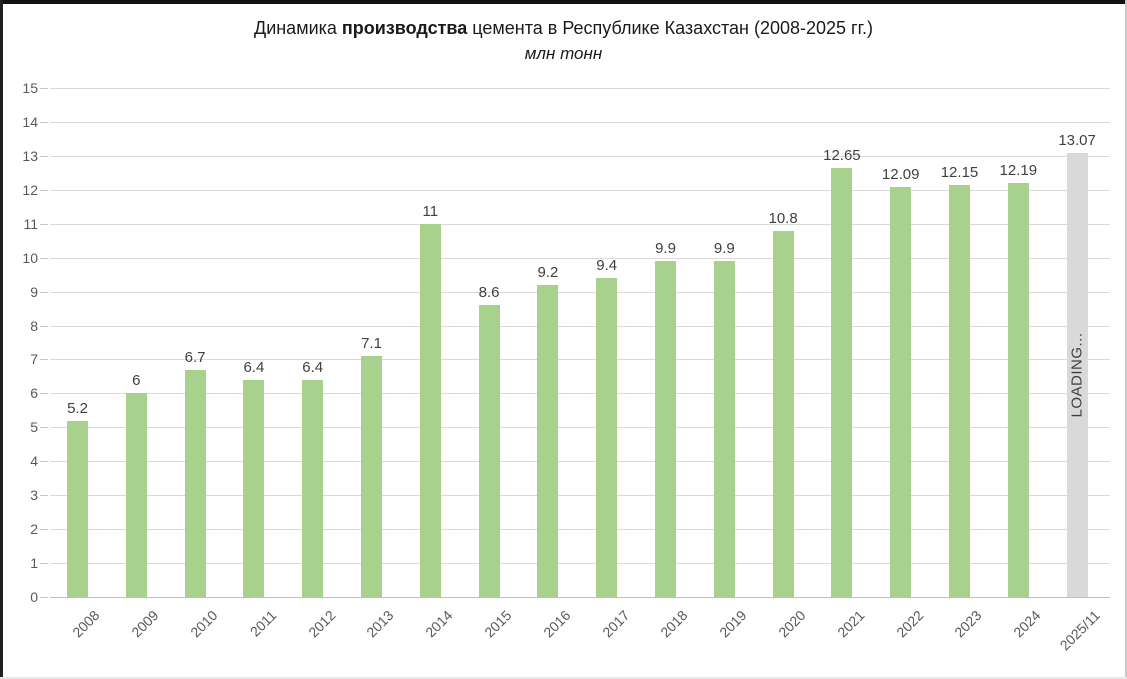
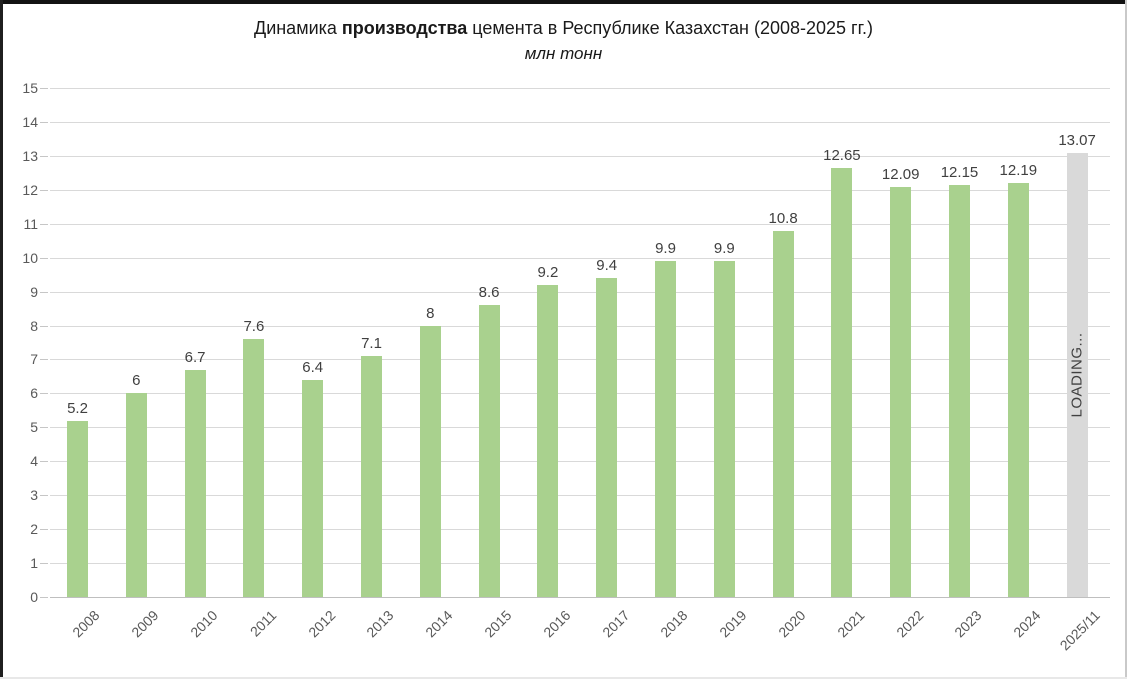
2011: 6.4 -> 7.6
2014: 11 -> 8
